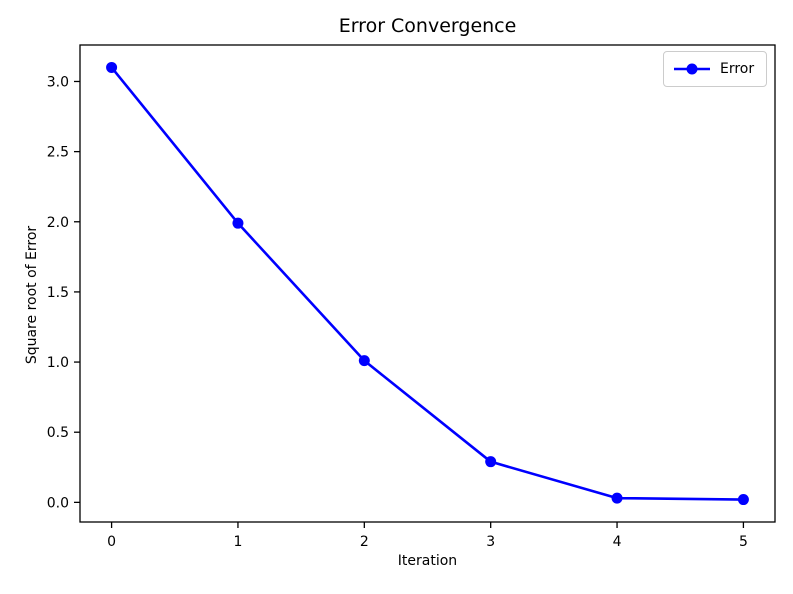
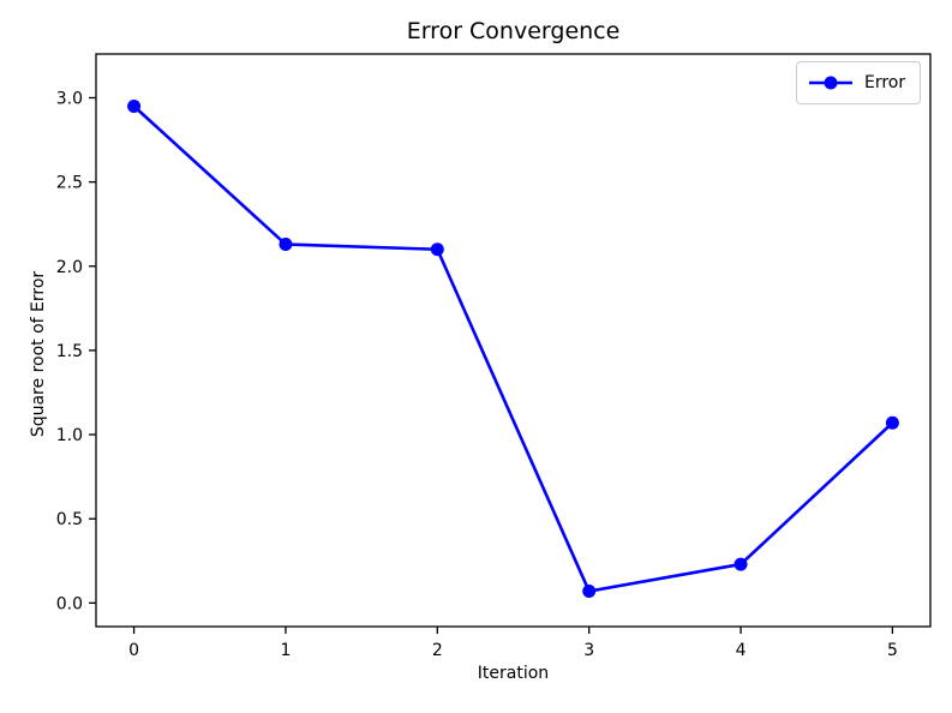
0: 3.10 -> 2.95
1: 1.99 -> 2.13
2: 1.01 -> 2.10
3: 0.29 -> 0.07
4: 0.03 -> 0.23
5: 0.02 -> 1.07
